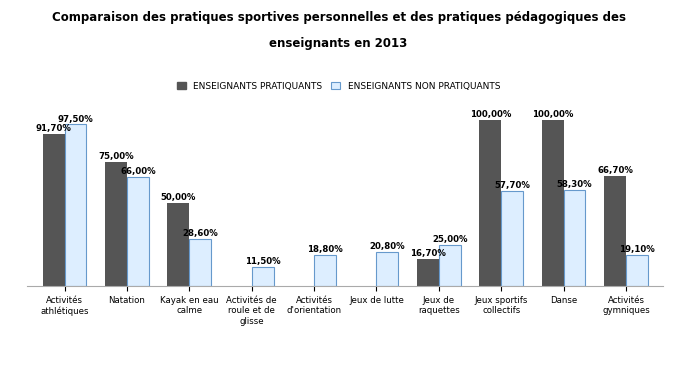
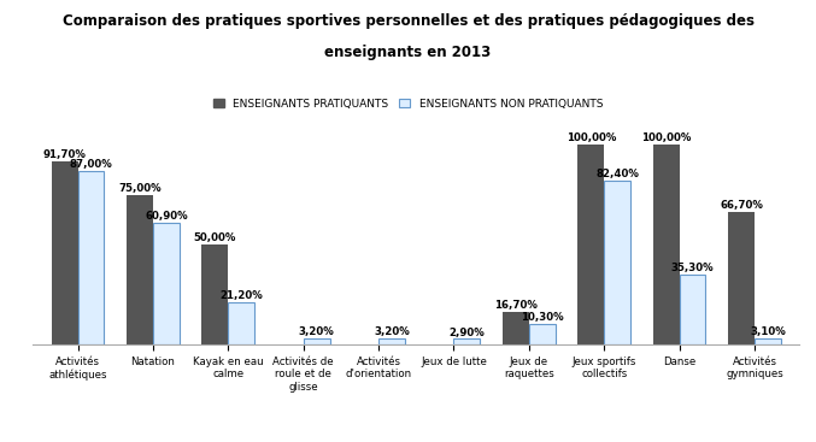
ENSEIGNANTS NON PRATIQUANTS/Activités athlétiques: 97,50% -> 87,00%
ENSEIGNANTS NON PRATIQUANTS/Natation: 66,00% -> 60,90%
ENSEIGNANTS NON PRATIQUANTS/Kayak en eau calme: 28,60% -> 21,20%
ENSEIGNANTS NON PRATIQUANTS/Activités de roule et de glisse: 11,50% -> 3,20%
ENSEIGNANTS NON PRATIQUANTS/Activités d'orientation: 18,80% -> 3,20%
ENSEIGNANTS NON PRATIQUANTS/Jeux de lutte: 20,80% -> 2,90%
ENSEIGNANTS NON PRATIQUANTS/Jeux de raquettes: 25,00% -> 10,30%
ENSEIGNANTS NON PRATIQUANTS/Jeux sportifs collectifs: 57,70% -> 82,40%
ENSEIGNANTS NON PRATIQUANTS/Danse: 58,30% -> 35,30%
ENSEIGNANTS NON PRATIQUANTS/Activités gymniques: 19,10% -> 3,10%
